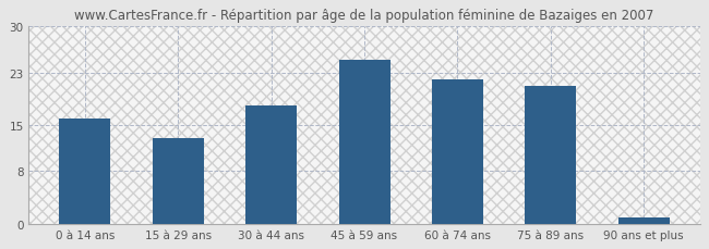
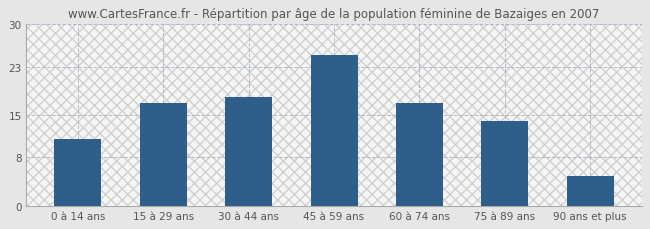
0 à 14 ans: 16 -> 11
15 à 29 ans: 13 -> 17
60 à 74 ans: 22 -> 17
75 à 89 ans: 21 -> 14
90 ans et plus: 1 -> 5
